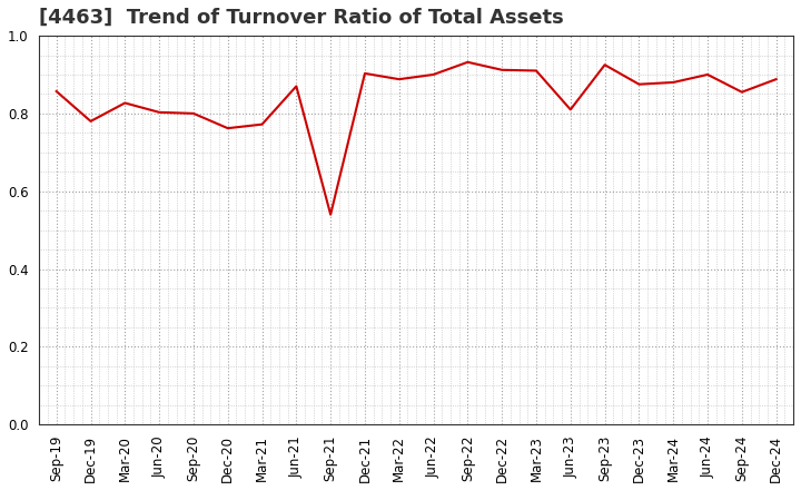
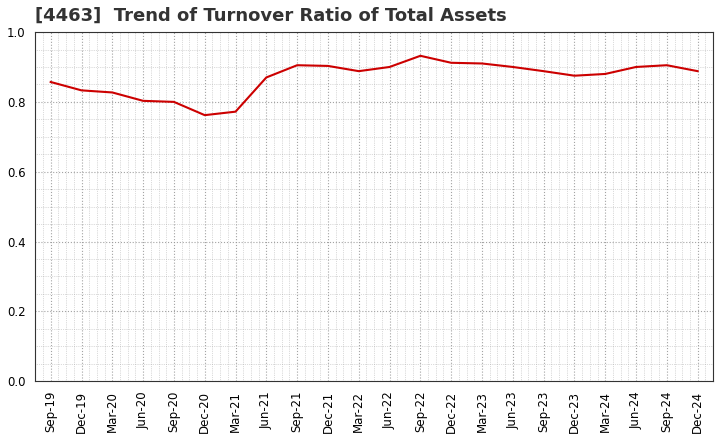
Dec-19: 0.780 -> 0.833
Sep-21: 0.540 -> 0.905
Jun-23: 0.810 -> 0.900
Sep-23: 0.925 -> 0.888
Sep-24: 0.855 -> 0.905
